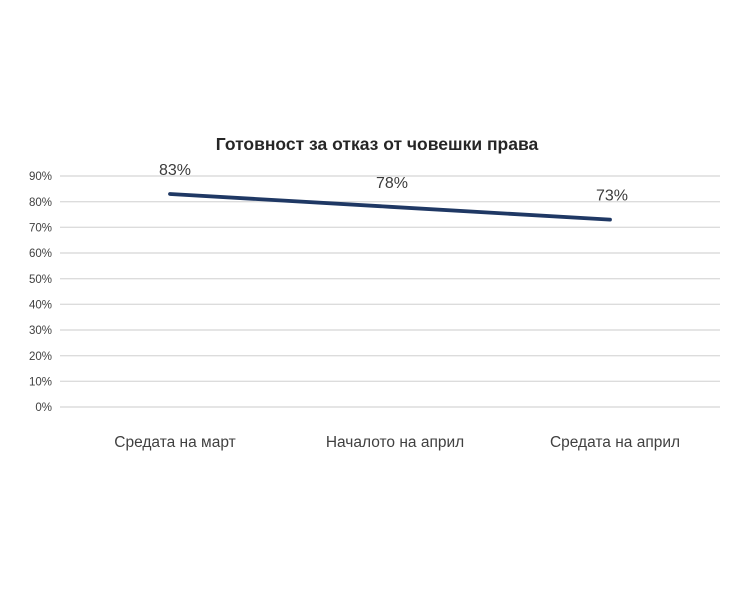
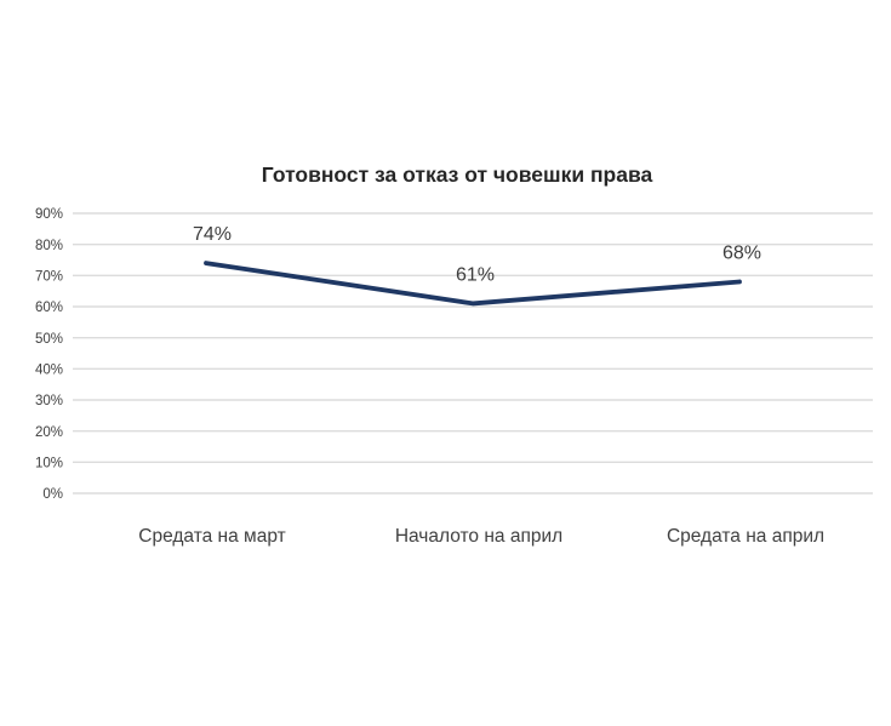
Средата на март: 83% -> 74%
Началото на април: 78% -> 61%
Средата на април: 73% -> 68%
